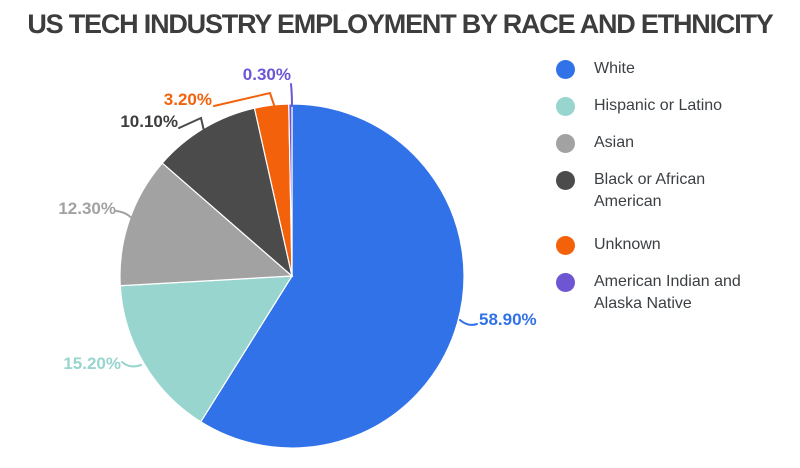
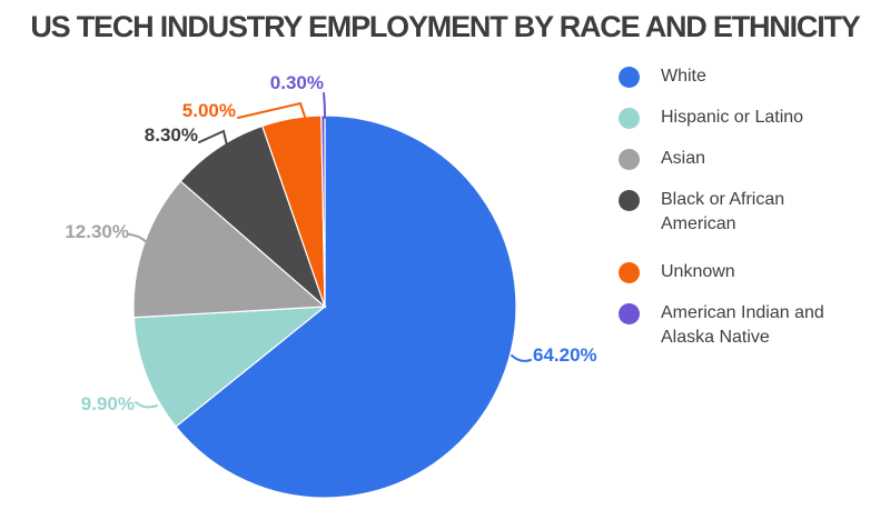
White: 58.90% -> 64.20%
Hispanic or Latino: 15.20% -> 9.90%
Black or African American: 10.10% -> 8.30%
Unknown: 3.20% -> 5.00%
